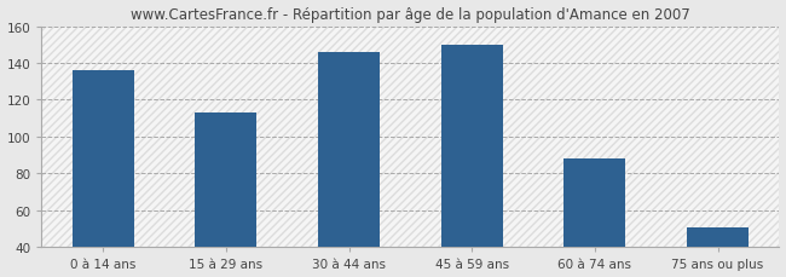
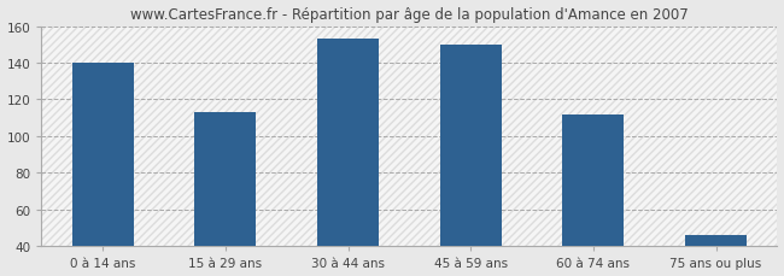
0 à 14 ans: 136 -> 140
30 à 44 ans: 146 -> 153
60 à 74 ans: 88 -> 112
75 ans ou plus: 51 -> 46
